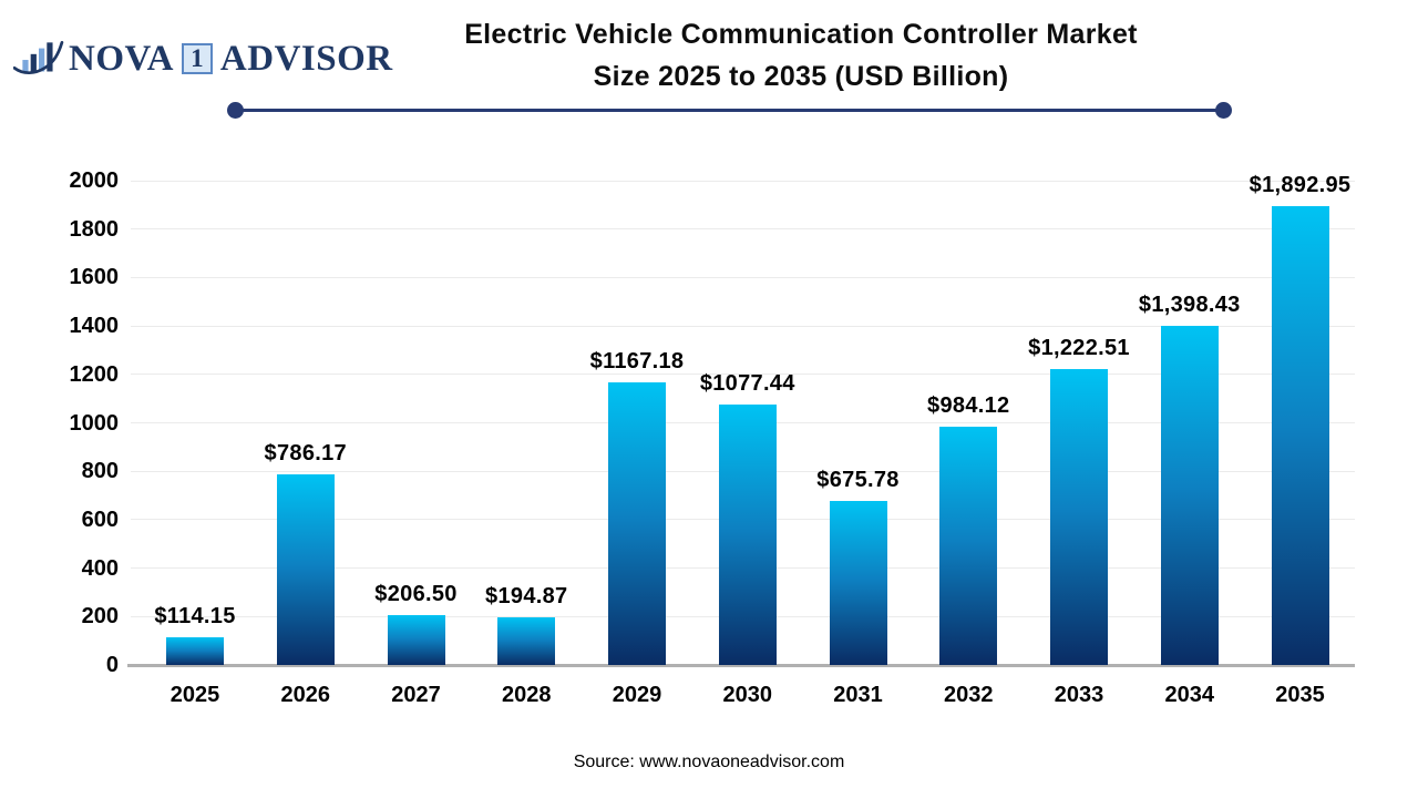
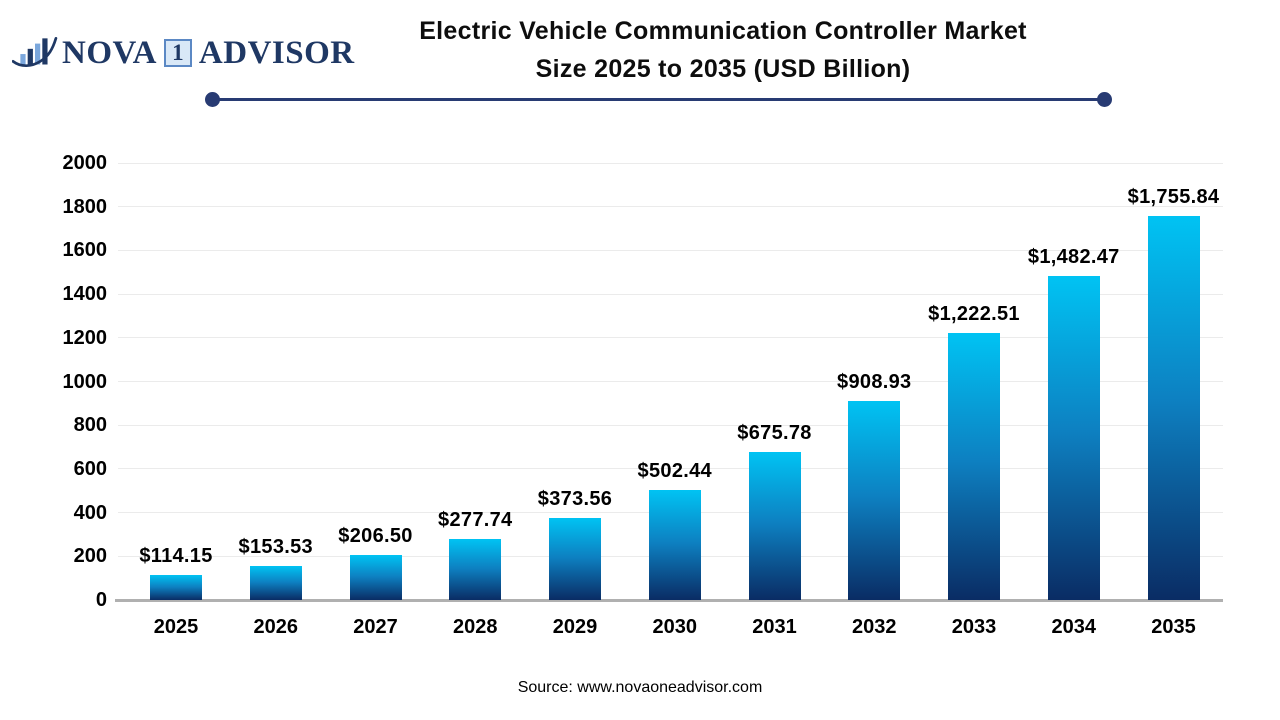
2026: $786.17 -> $153.53
2028: $194.87 -> $277.74
2029: $1167.18 -> $373.56
2030: $1077.44 -> $502.44
2032: $984.12 -> $908.93
2034: $1,398.43 -> $1,482.47
2035: $1,892.95 -> $1,755.84
